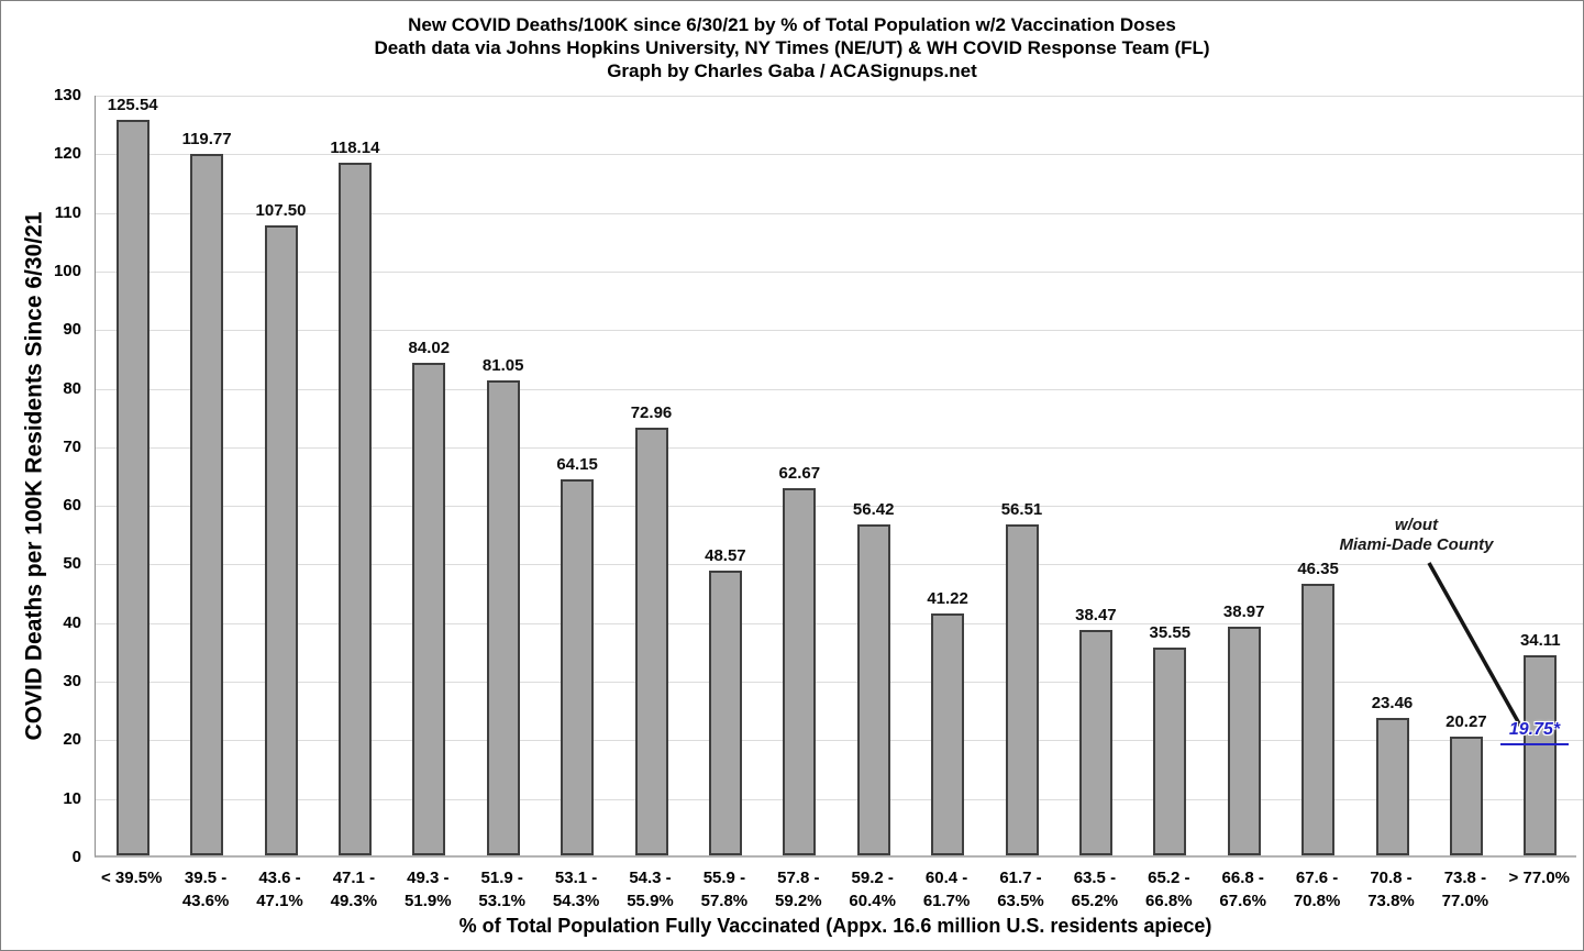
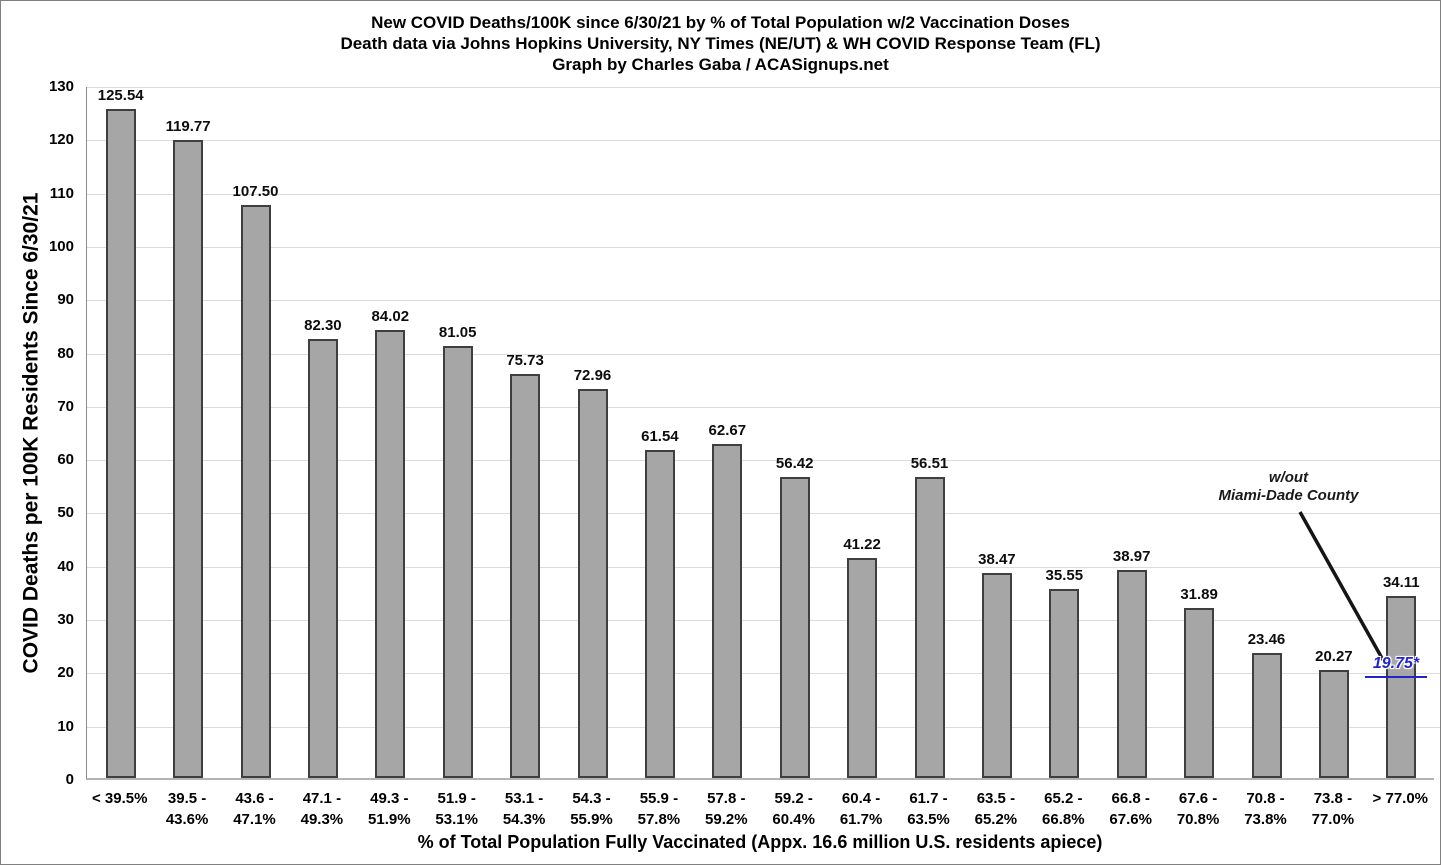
47.1 - 49.3%: 118.14 -> 82.30
53.1 - 54.3%: 64.15 -> 75.73
55.9 - 57.8%: 48.57 -> 61.54
67.6 - 70.8%: 46.35 -> 31.89
